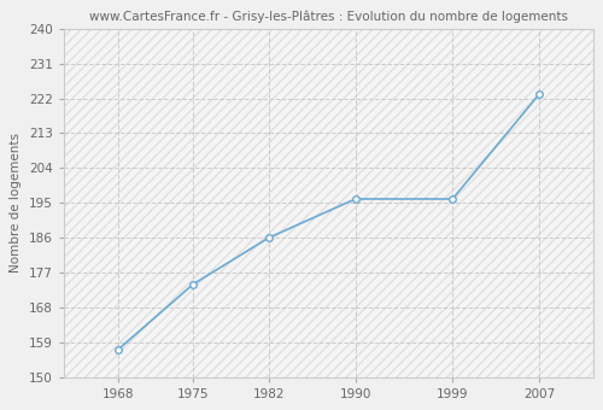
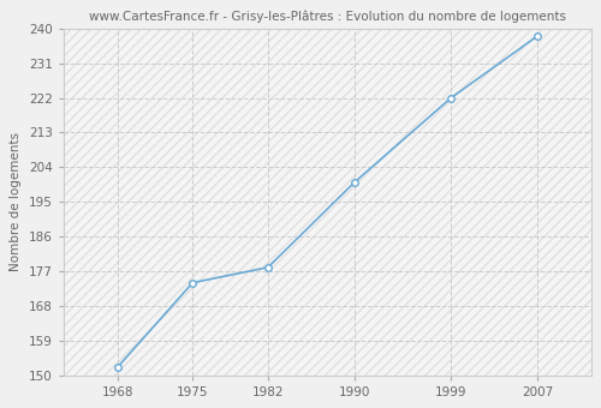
1968: 157 -> 152
1982: 186 -> 178
1990: 196 -> 200
1999: 196 -> 222
2007: 223 -> 238
